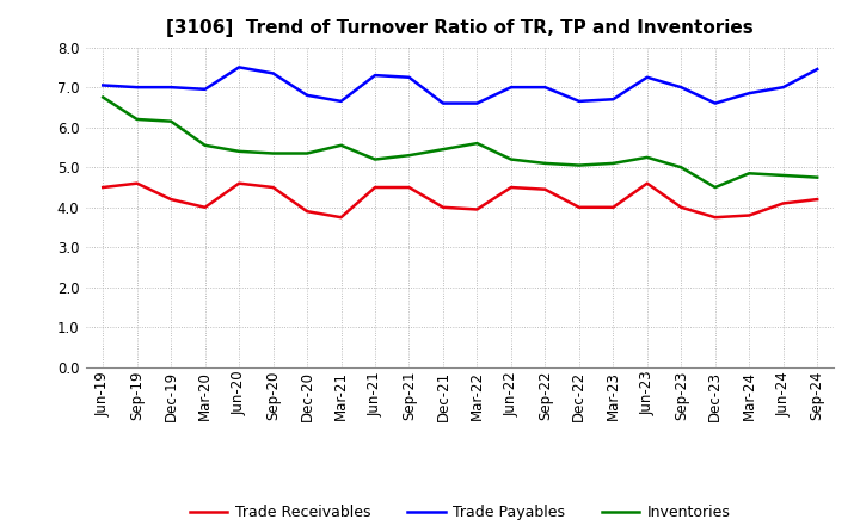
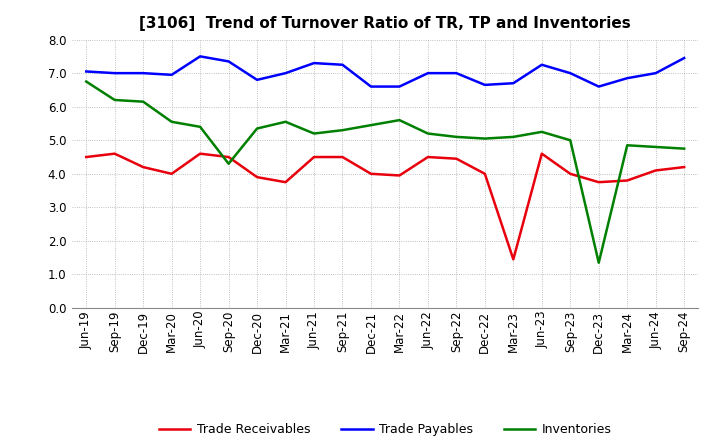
Inventories/Sep-20: 5.35 -> 4.30
Trade Payables/Mar-21: 6.65 -> 7.00
Trade Receivables/Mar-23: 4.00 -> 1.45
Inventories/Dec-23: 4.50 -> 1.35
